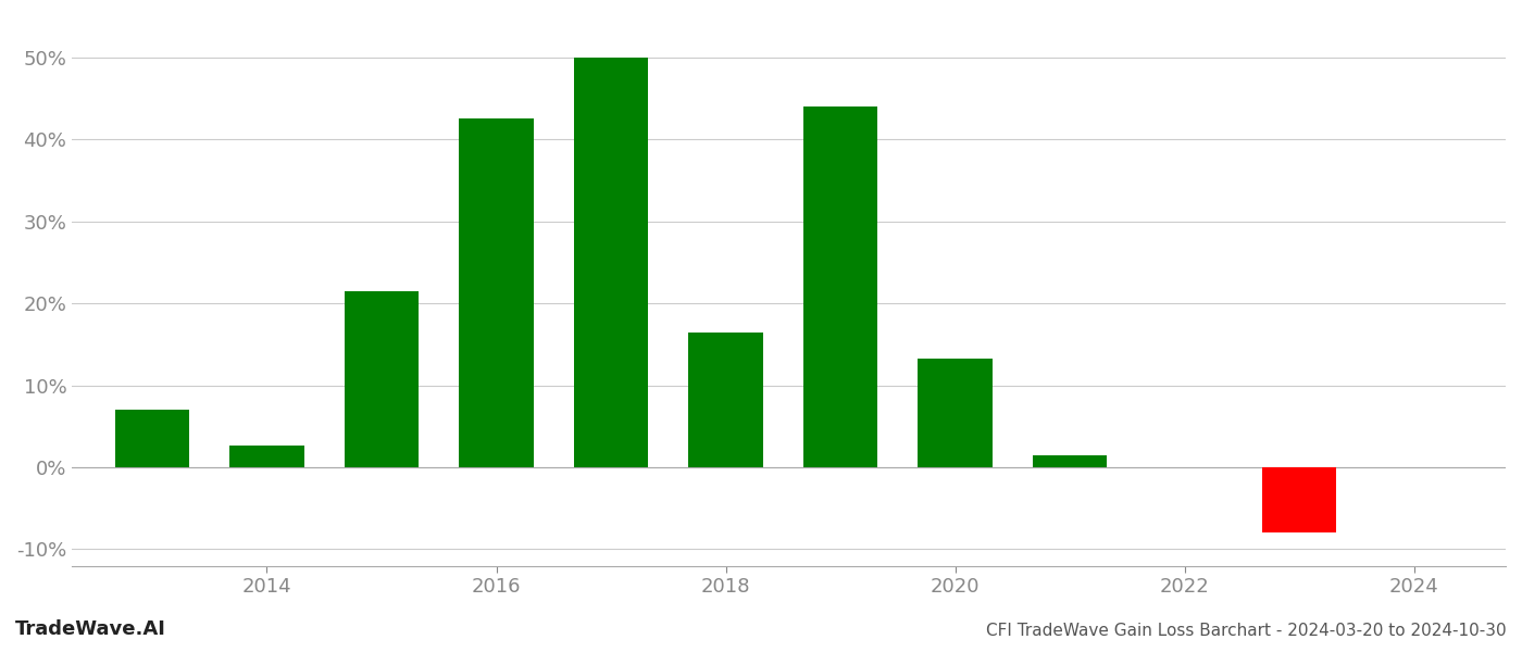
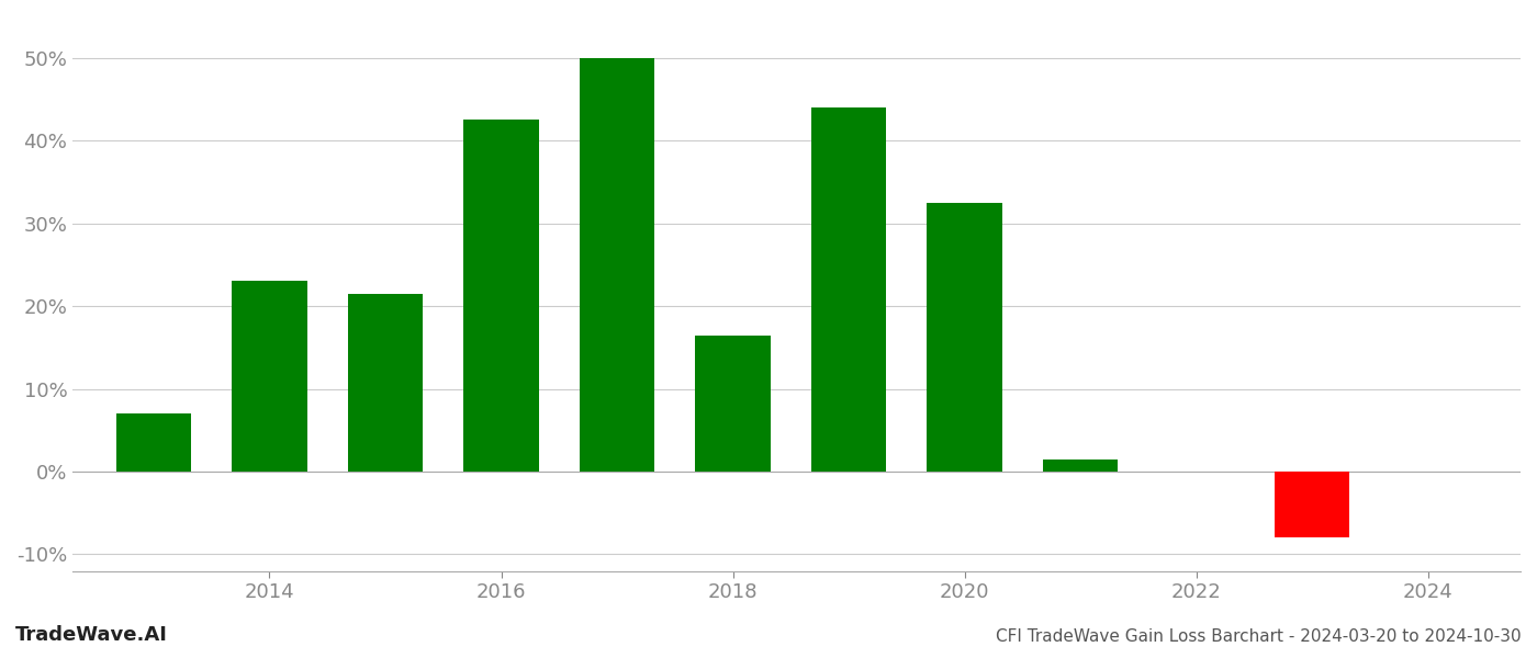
2014: 2.6% -> 23.0%
2020: 13.2% -> 32.5%
